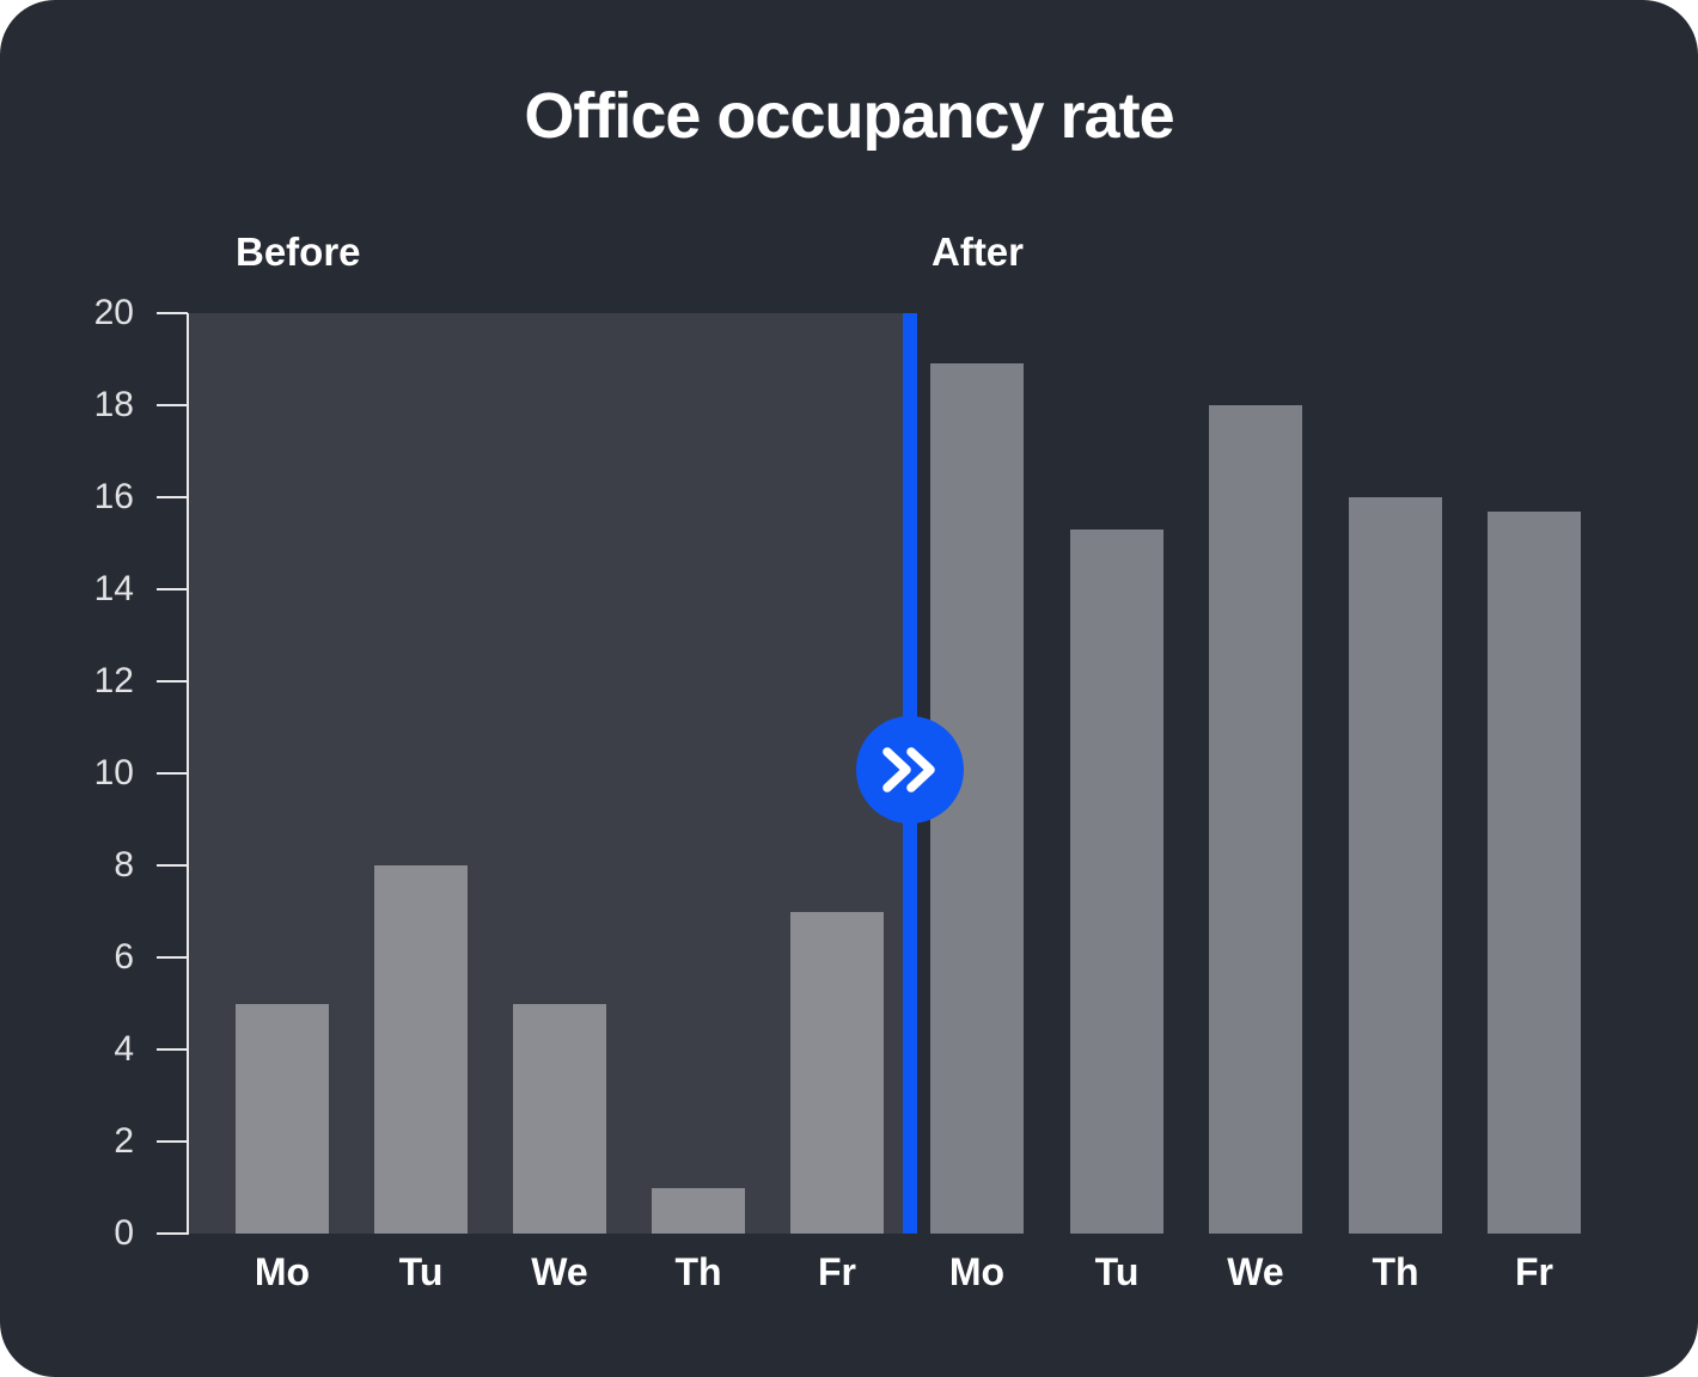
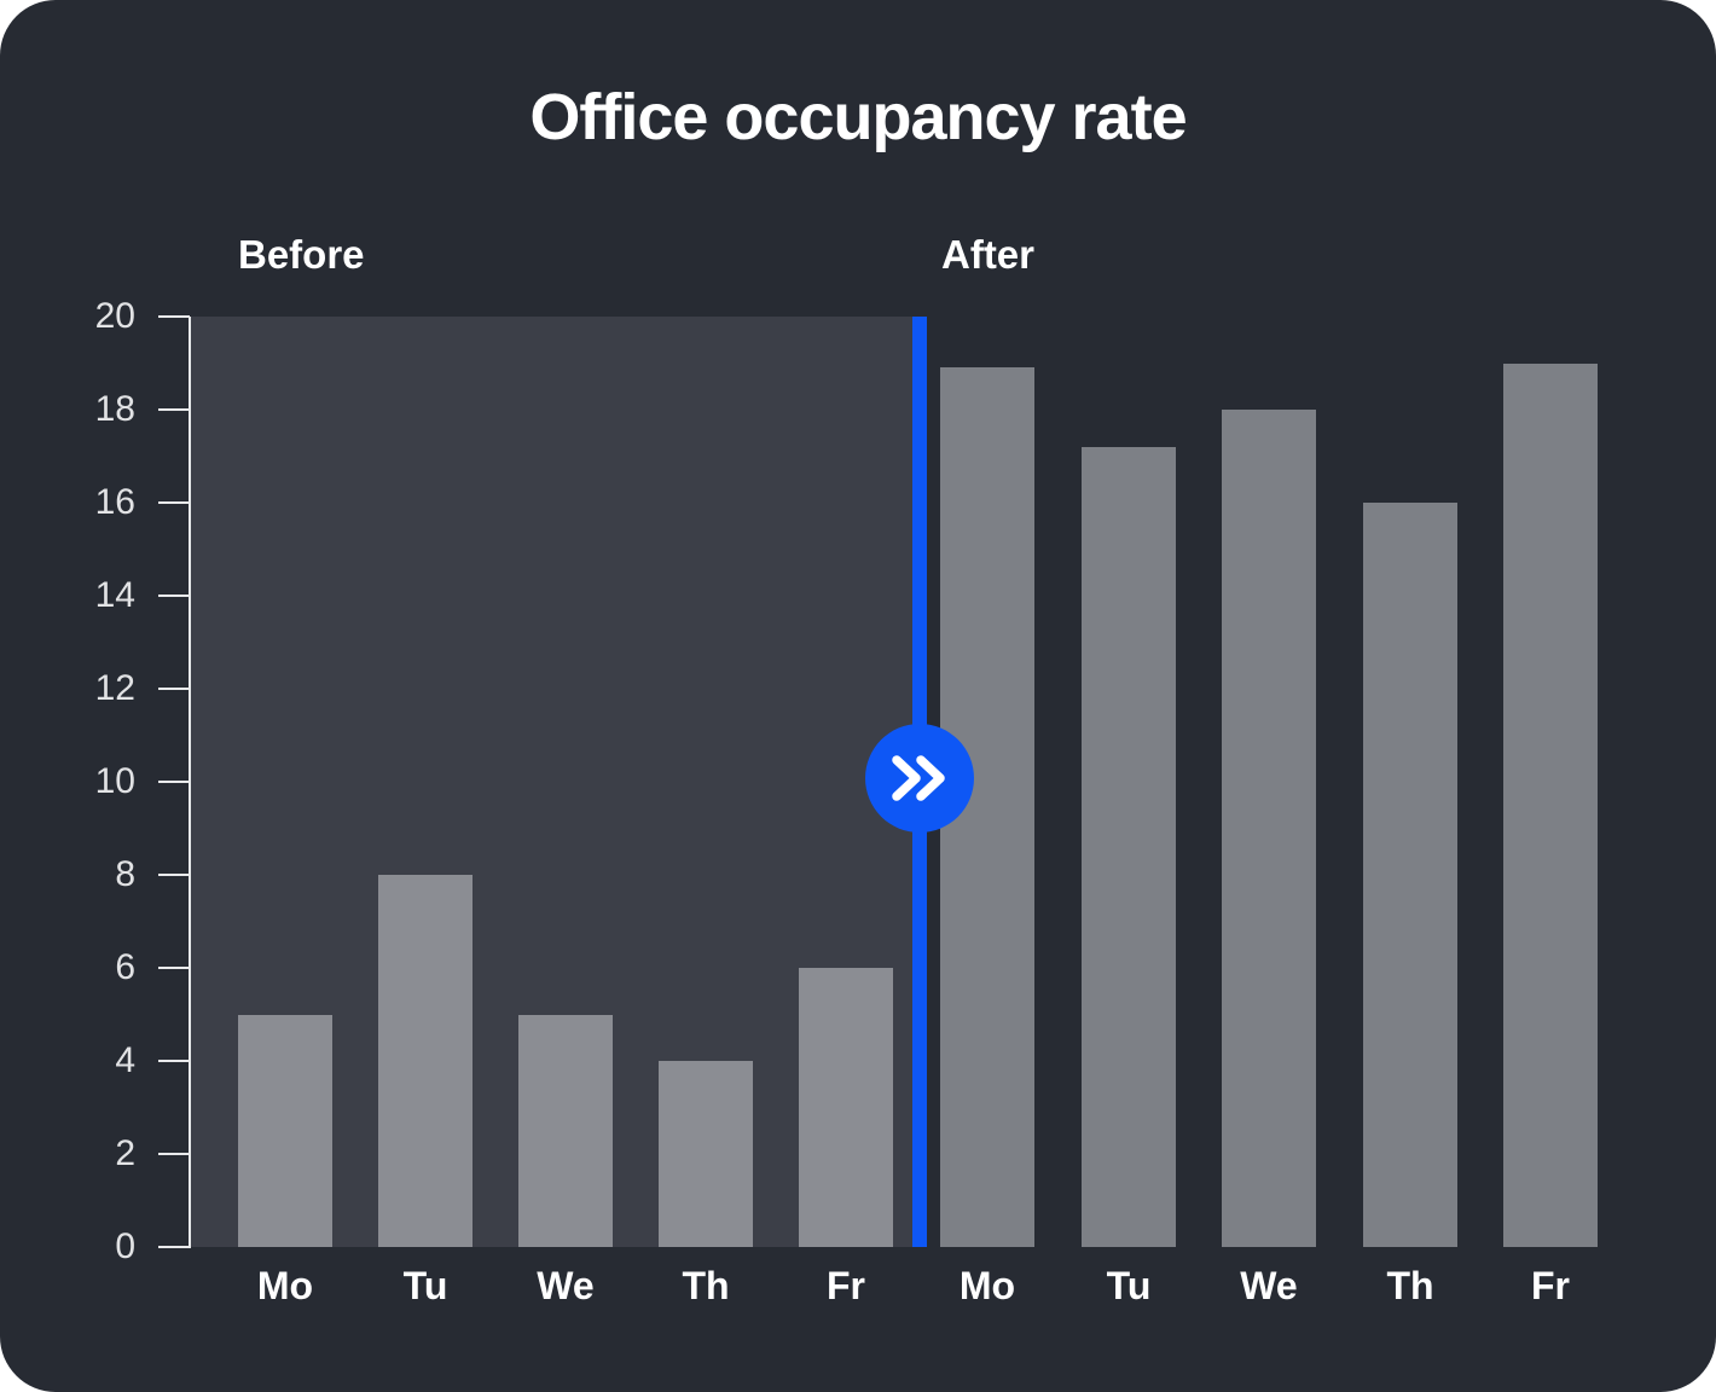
After/Tu: 15.3 -> 17.2
Before/Th: 1 -> 4
Before/Fr: 7 -> 6
After/Fr: 15.7 -> 19.0
